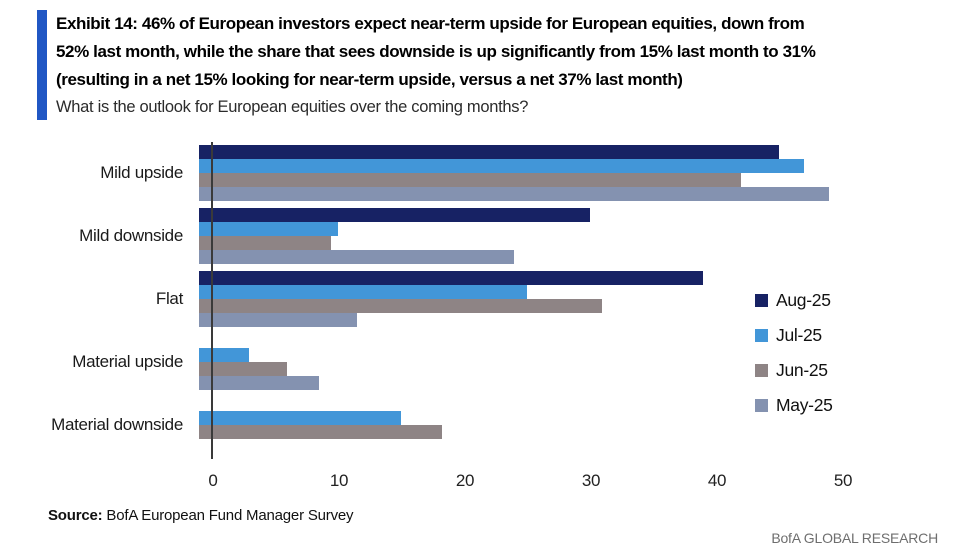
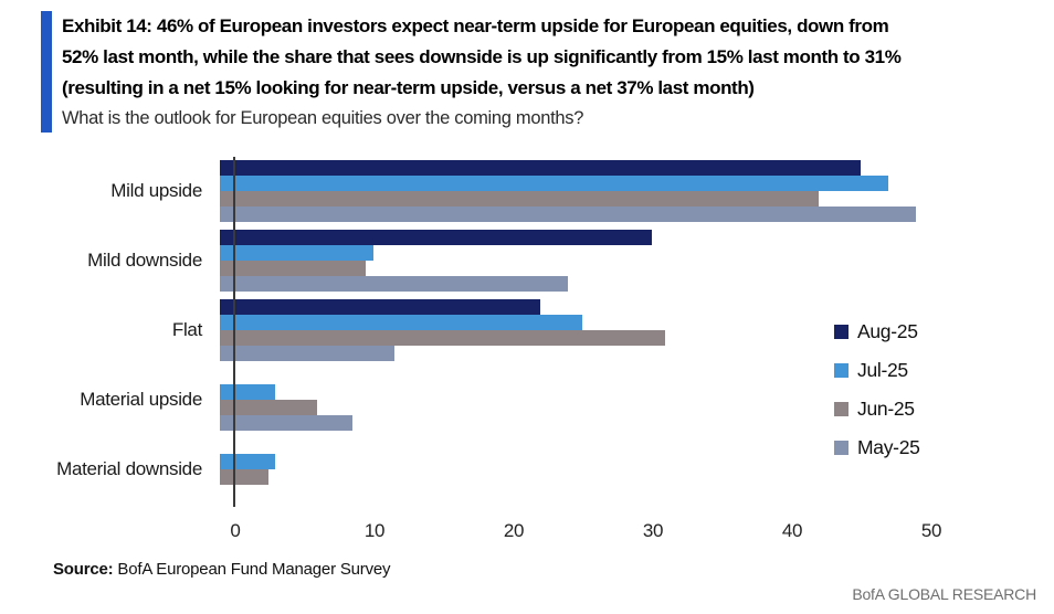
Aug-25/Flat: 40 -> 23
Jul-25/Material downside: 16 -> 4
Jun-25/Material downside: 19.3 -> 3.5
